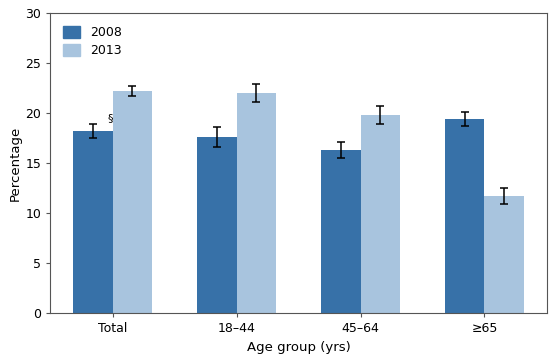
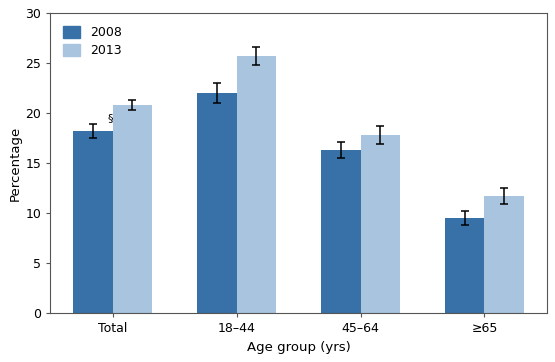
2013/Total: 22.2 -> 20.8
2008/18–44: 17.6 -> 22.0
2013/18–44: 22.0 -> 25.7
2013/45–64: 19.8 -> 17.8
2008/≥65: 19.4 -> 9.5
